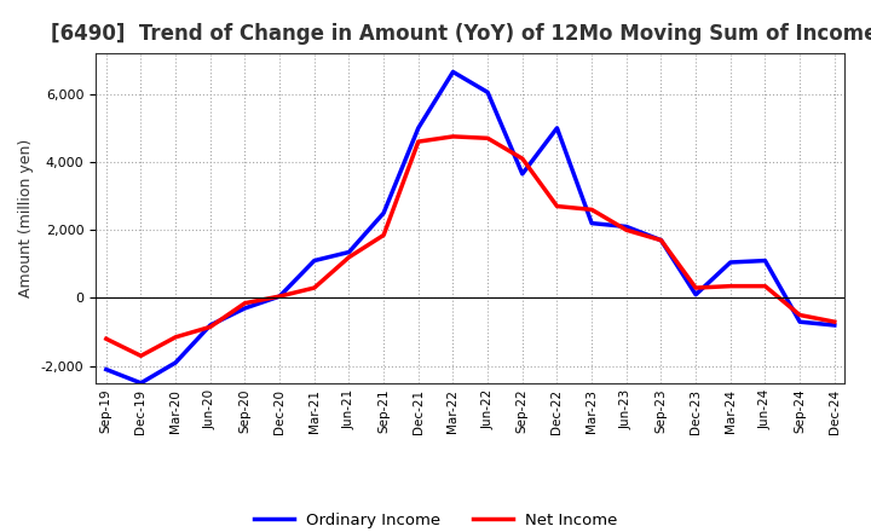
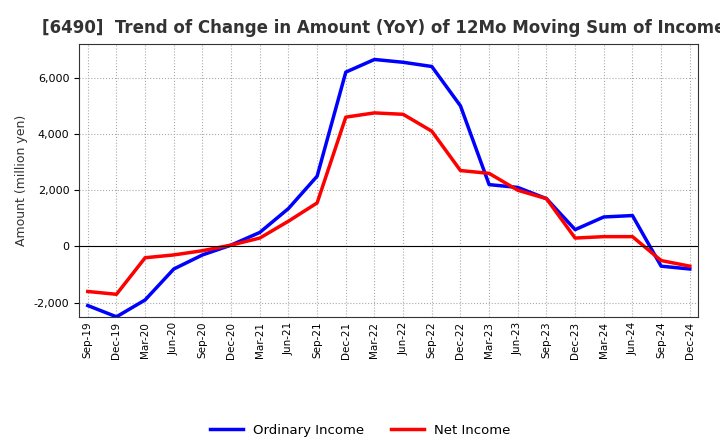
Net Income/Sep-19: -1,200 -> -1,600
Net Income/Mar-20: -1,150 -> -400
Net Income/Jun-20: -850 -> -300
Ordinary Income/Mar-21: 1,100 -> 500
Net Income/Jun-21: 1,200 -> 900
Net Income/Sep-21: 1,850 -> 1,550
Ordinary Income/Dec-21: 5,000 -> 6,200
Ordinary Income/Jun-22: 6,050 -> 6,550
Ordinary Income/Sep-22: 3,650 -> 6,400
Ordinary Income/Dec-23: 100 -> 600
